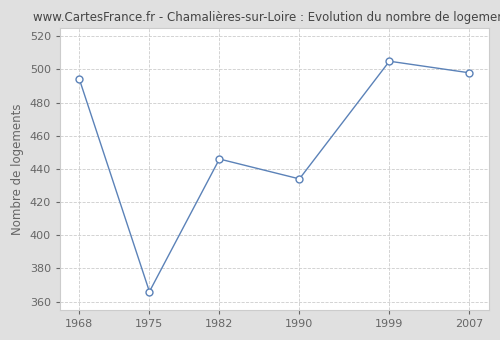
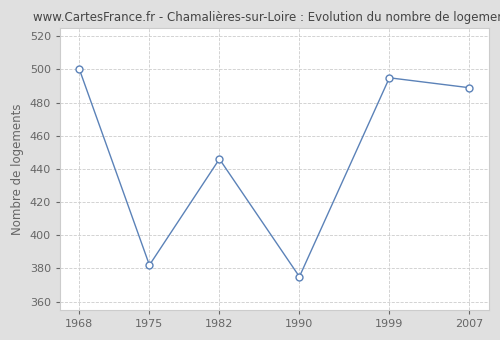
1968: 494 -> 500
1975: 366 -> 382
1990: 434 -> 375
1999: 505 -> 495
2007: 498 -> 489
